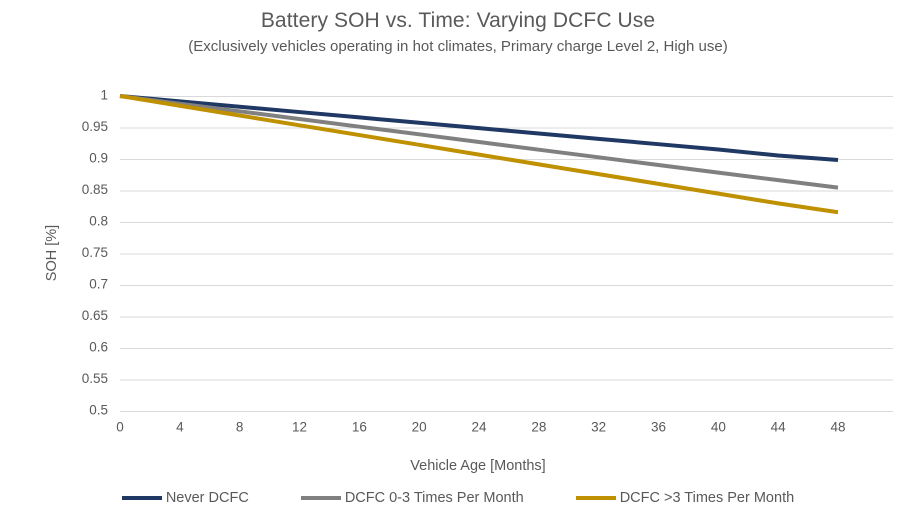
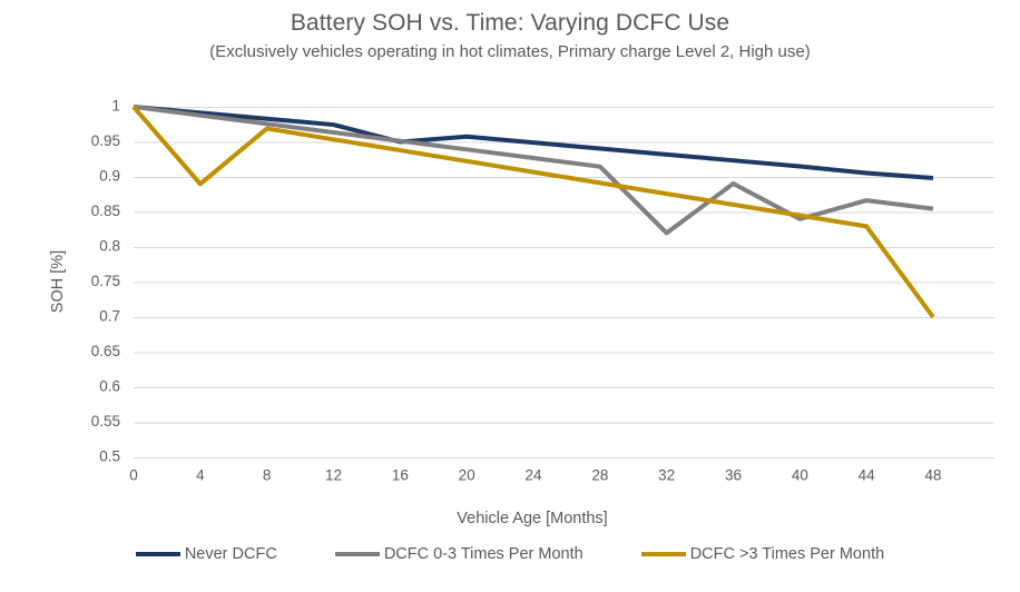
DCFC >3 Times Per Month/4: 0.98 -> 0.89
Never DCFC/16: 0.97 -> 0.95
DCFC 0-3 Times Per Month/32: 0.90 -> 0.82
DCFC 0-3 Times Per Month/40: 0.88 -> 0.84
DCFC >3 Times Per Month/48: 0.82 -> 0.70
